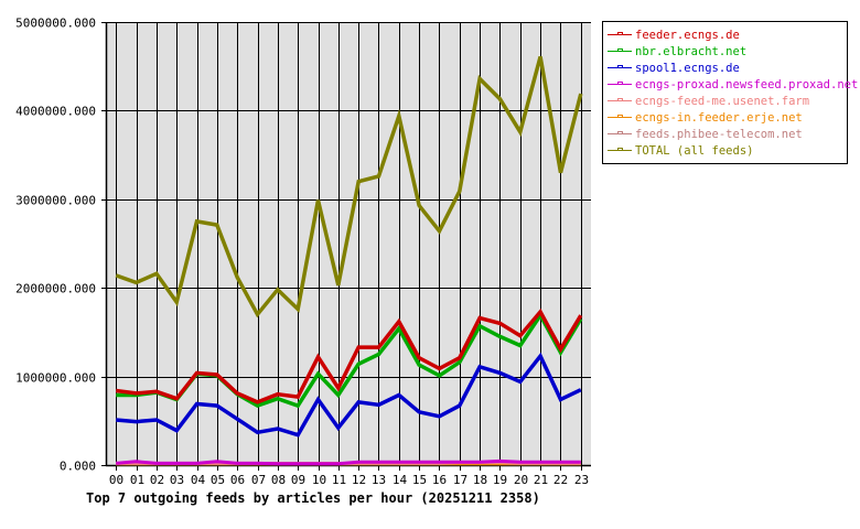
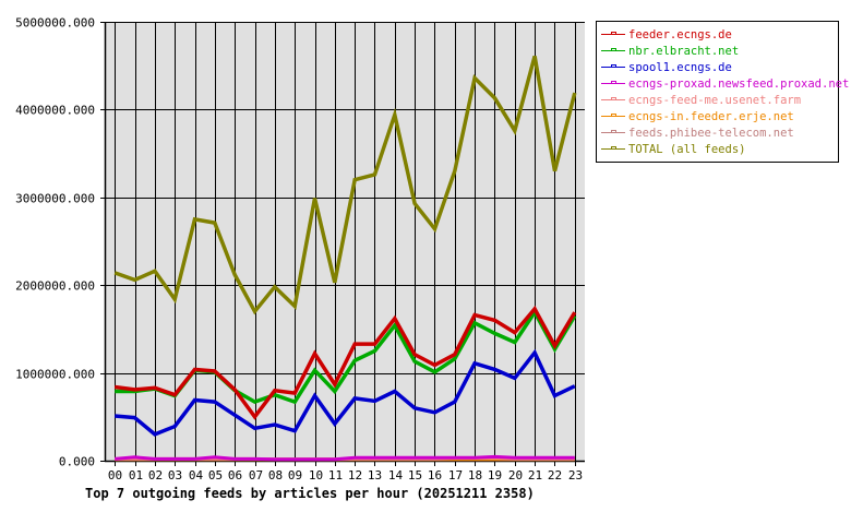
spool1.ecngs.de/02: 500000 -> 300000
feeder.ecngs.de/07: 700000 -> 500000
TOTAL (all feeds)/17: 3100000 -> 3300000
